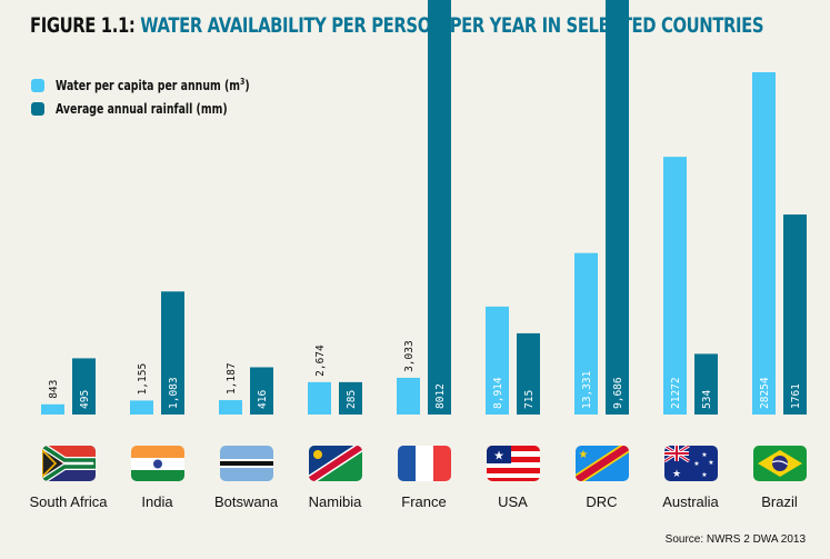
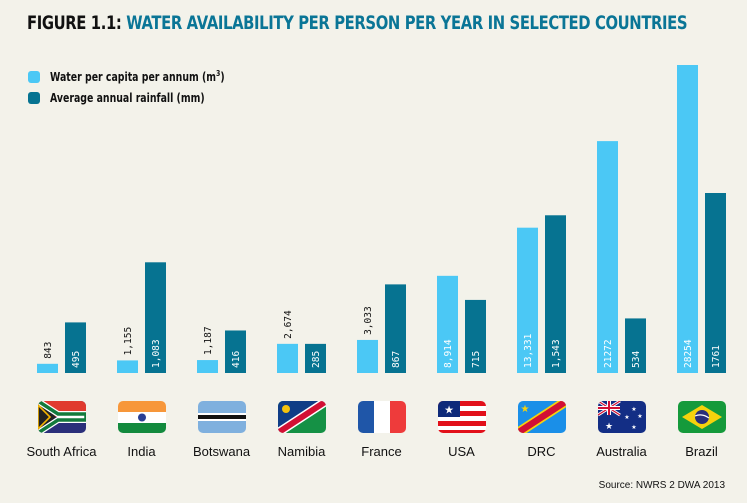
Average annual rainfall (mm)/France: 8012 -> 867
Average annual rainfall (mm)/DRC: 9,686 -> 1,543
